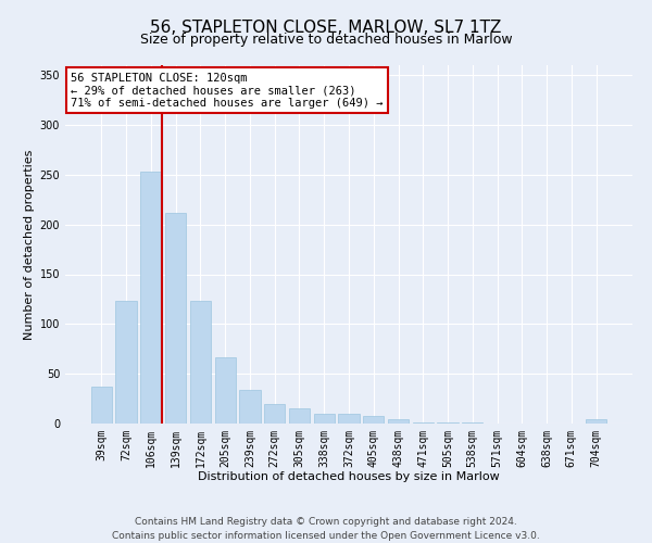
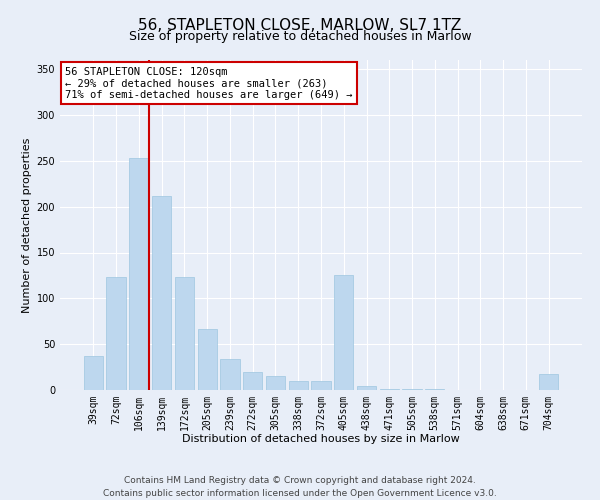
405sqm: 8 -> 126
704sqm: 4 -> 18
